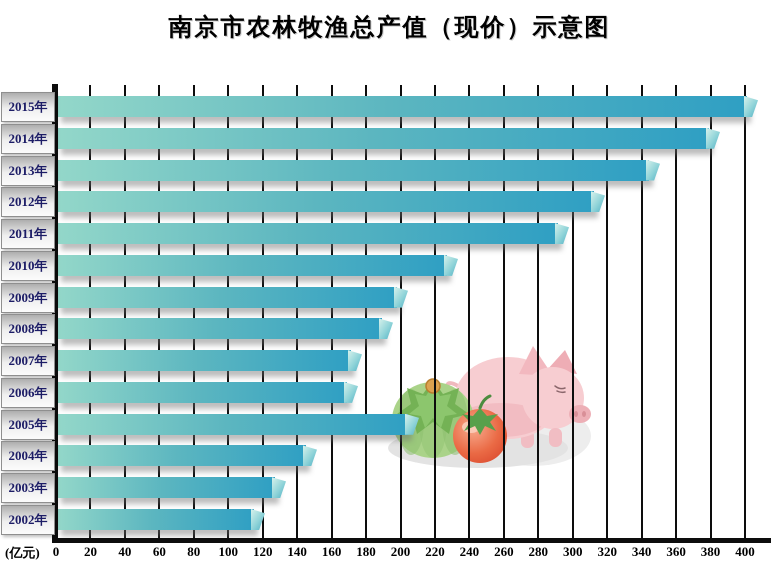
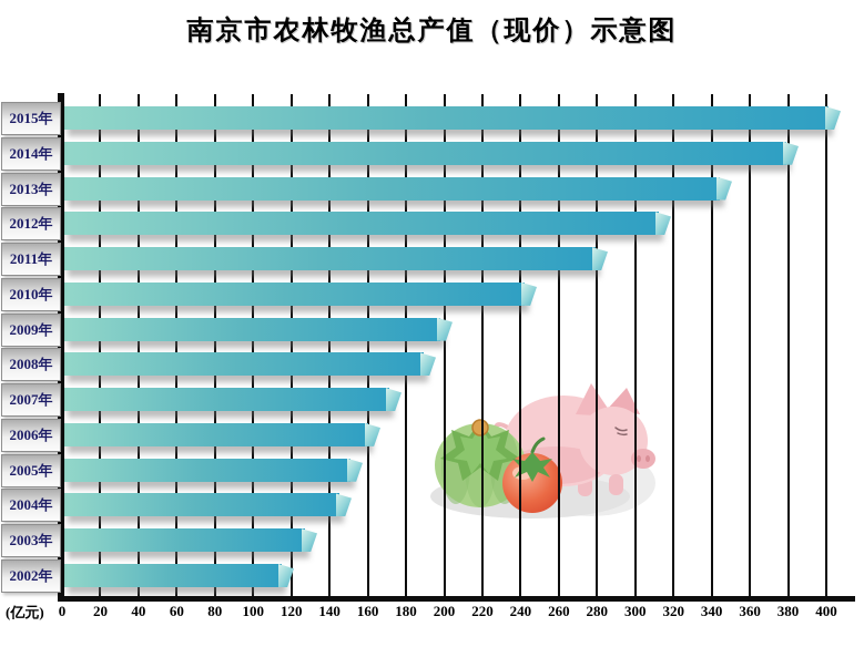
2011年: 297 -> 285
2010年: 233 -> 248
2006年: 175 -> 166
2005年: 210 -> 157
